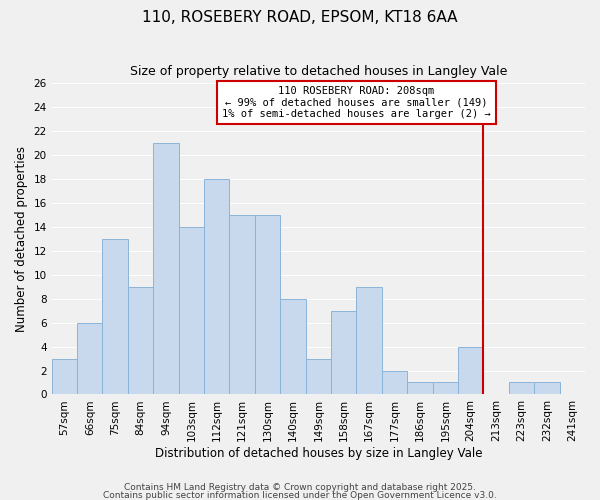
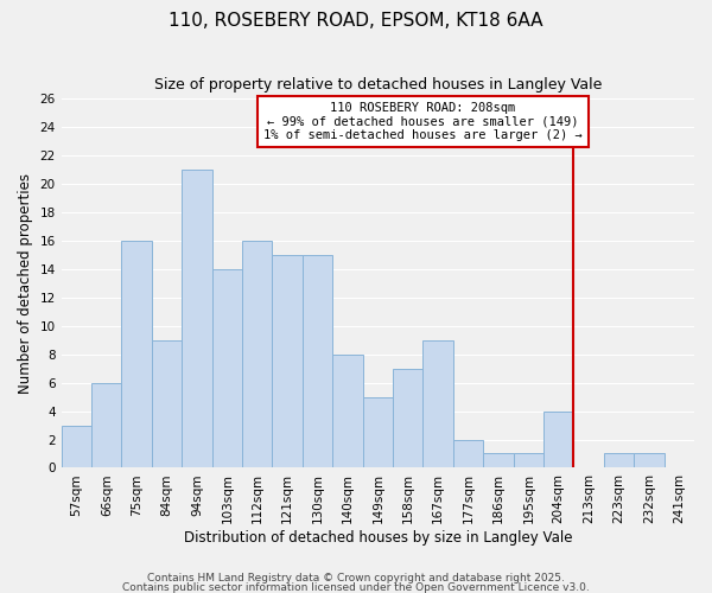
75sqm: 13 -> 16
112sqm: 18 -> 16
149sqm: 3 -> 5
